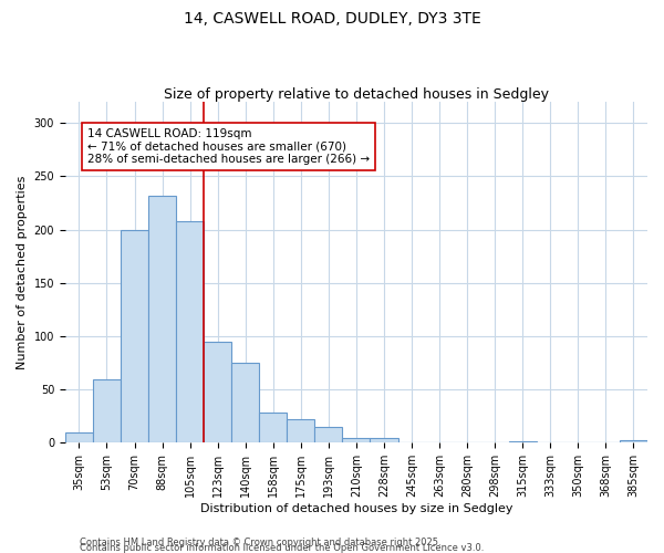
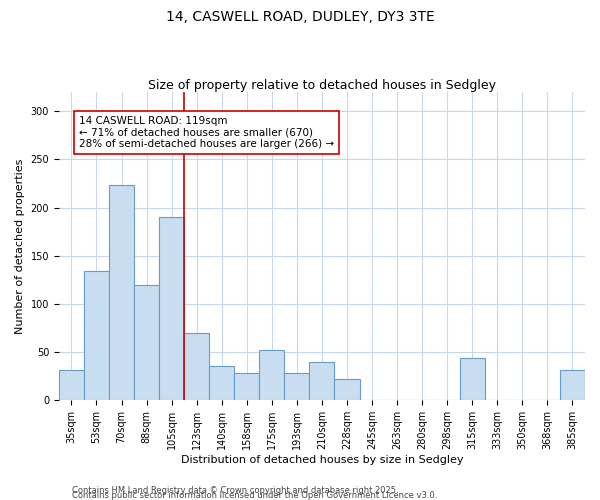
35sqm: 10 -> 32
53sqm: 60 -> 134
70sqm: 200 -> 224
88sqm: 232 -> 120
105sqm: 208 -> 190
123sqm: 95 -> 70
140sqm: 75 -> 36
175sqm: 22 -> 52
193sqm: 15 -> 28
210sqm: 4 -> 40
228sqm: 4 -> 22
315sqm: 1 -> 44
385sqm: 2 -> 32
